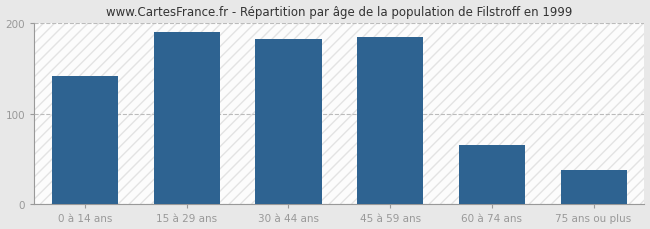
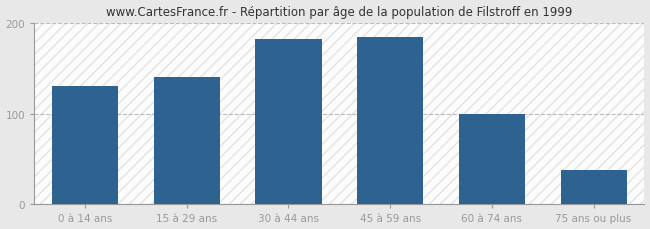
0 à 14 ans: 142 -> 130
15 à 29 ans: 190 -> 140
60 à 74 ans: 66 -> 100
